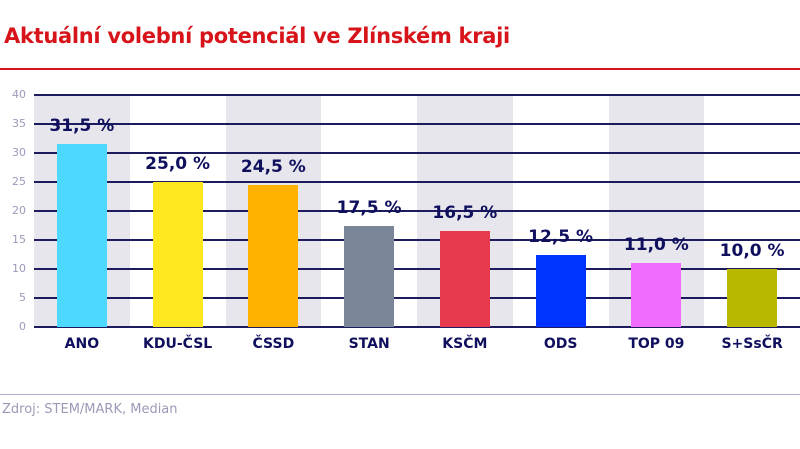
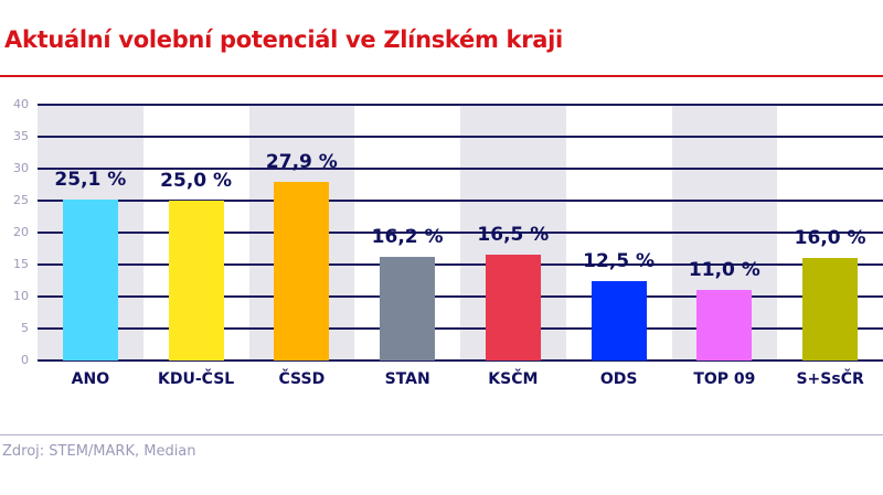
ANO: 31,5 -> 25,1
ČSSD: 24,5 -> 27,9
STAN: 17,5 -> 16,2
S+SsČR: 10,0 -> 16,0
